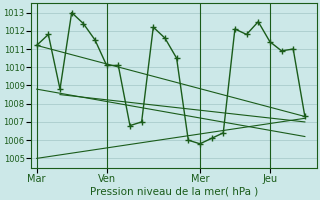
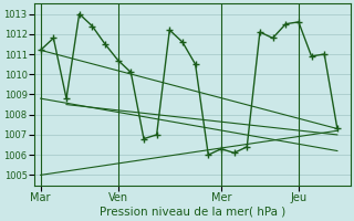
Ven: 1010.1 -> 1010.7
Mer: 1005.8 -> 1006.3
Jeu: 1011.4 -> 1012.6
